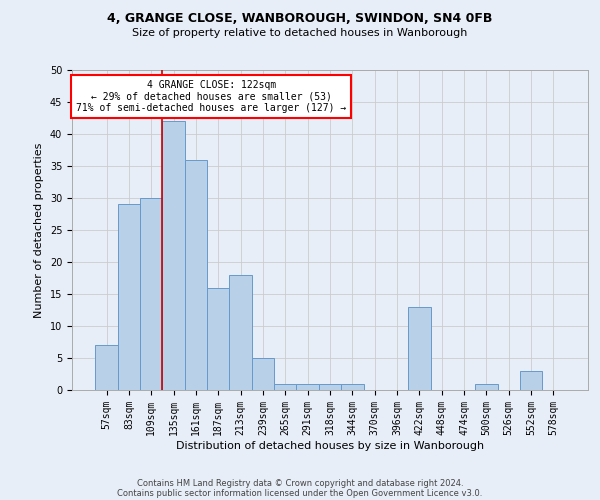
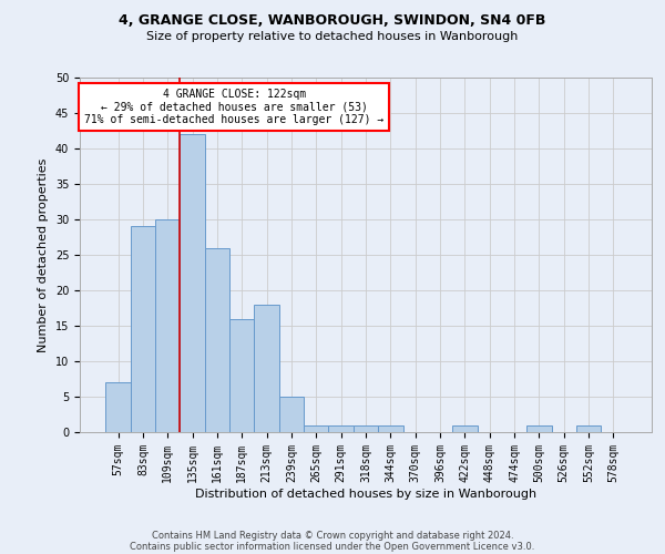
161sqm: 36 -> 26
422sqm: 13 -> 1
552sqm: 3 -> 1
